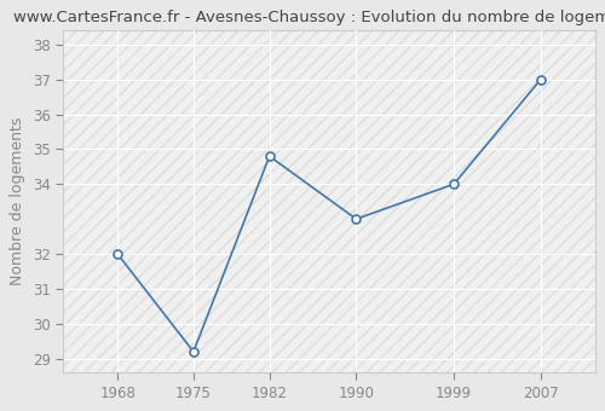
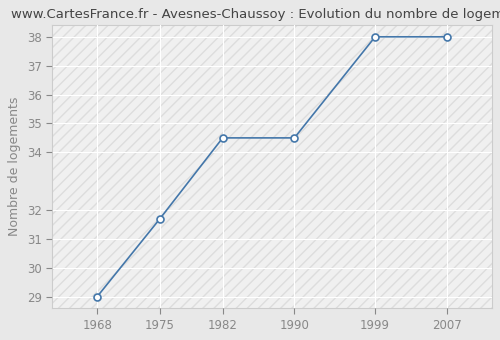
1968: 32.0 -> 29.0
1975: 29.2 -> 31.7
1982: 34.8 -> 34.5
1990: 33.0 -> 34.5
1999: 34.0 -> 38.0
2007: 37.0 -> 38.0
